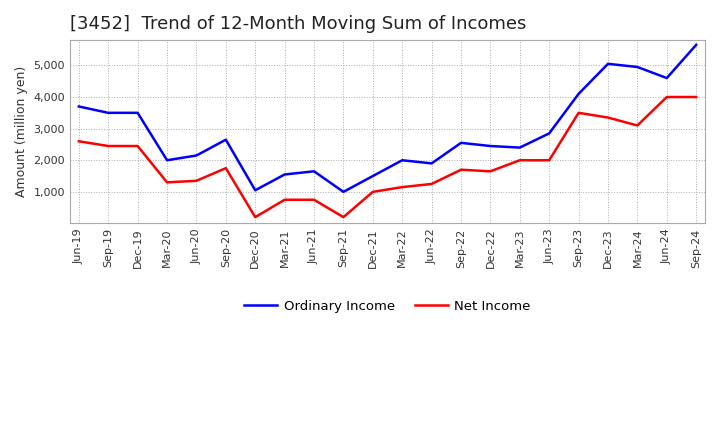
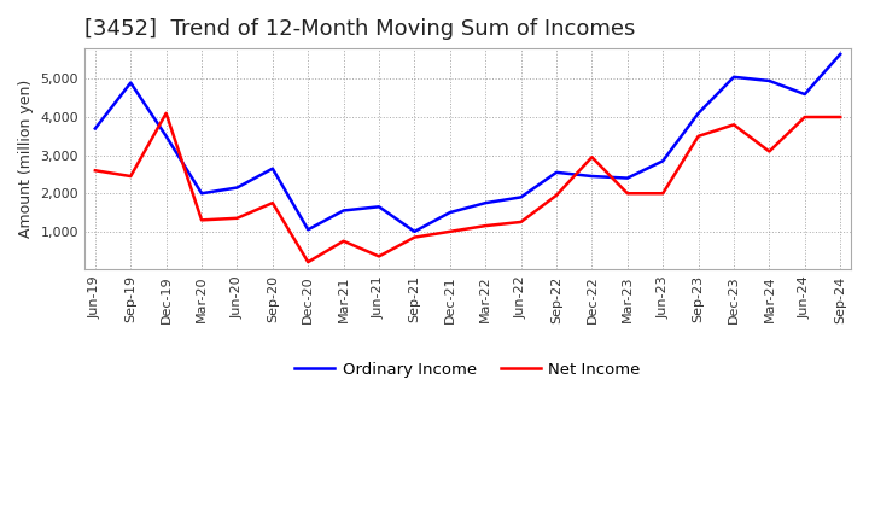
Ordinary Income/Sep-19: 3,500 -> 4,900
Net Income/Dec-19: 2,450 -> 4,100
Net Income/Jun-21: 750 -> 350
Net Income/Sep-21: 200 -> 850
Ordinary Income/Mar-22: 2,000 -> 1,750
Net Income/Sep-22: 1,700 -> 1,950
Net Income/Dec-22: 1,650 -> 2,950
Net Income/Dec-23: 3,350 -> 3,800
